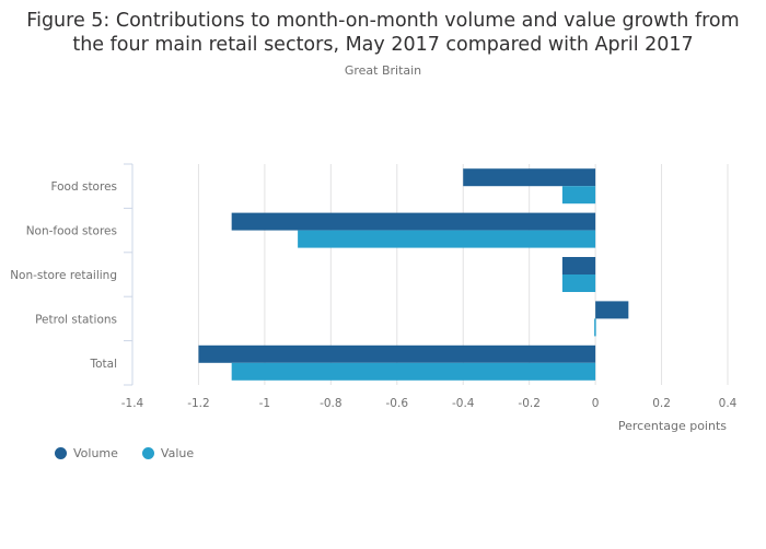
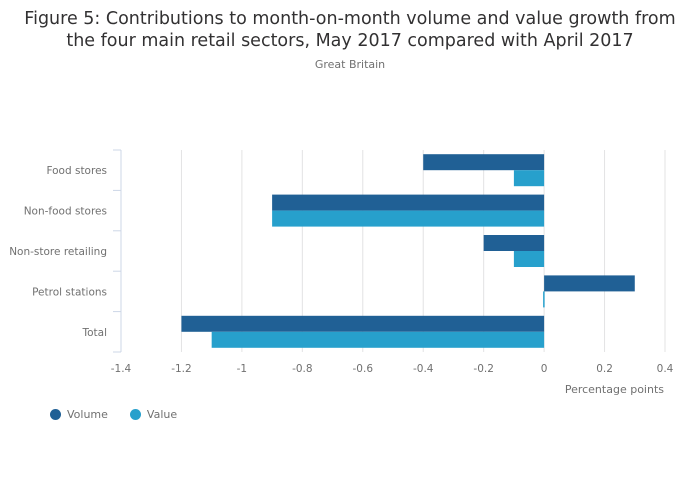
Volume/Non-food stores: -1.1 -> -0.9
Volume/Non-store retailing: -0.1 -> -0.2
Volume/Petrol stations: 0.1 -> 0.3
